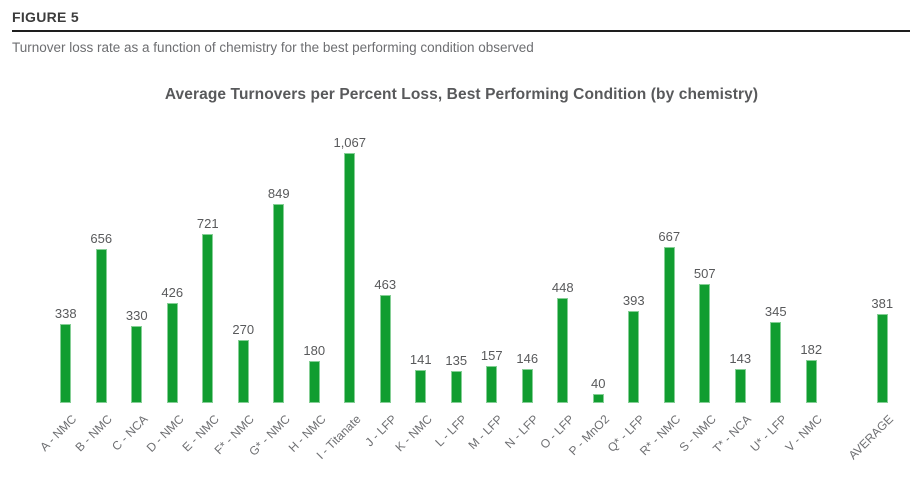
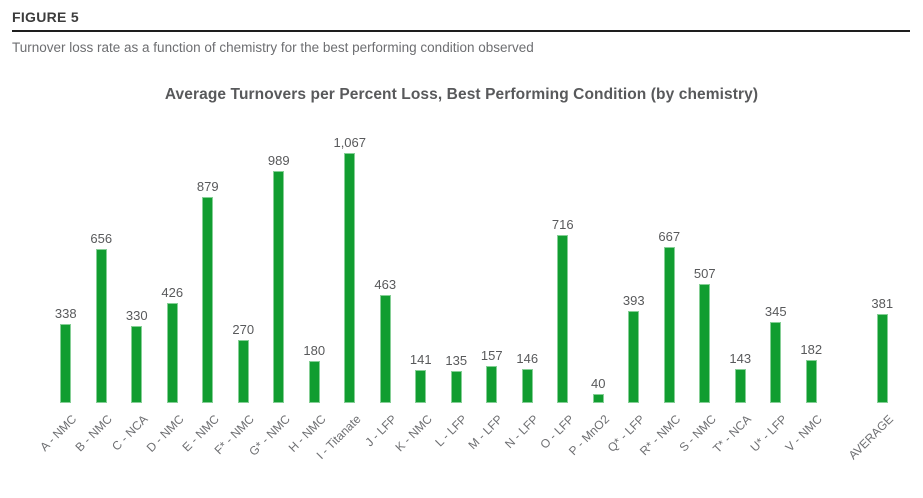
E - NMC: 721 -> 879
G* - NMC: 849 -> 989
O - LFP: 448 -> 716
